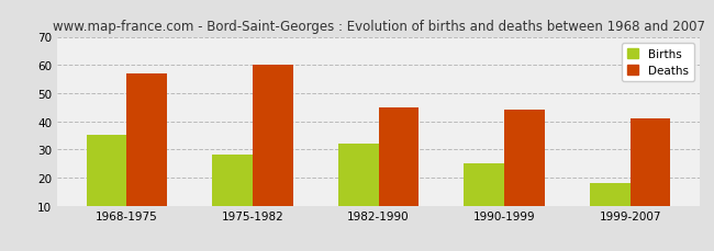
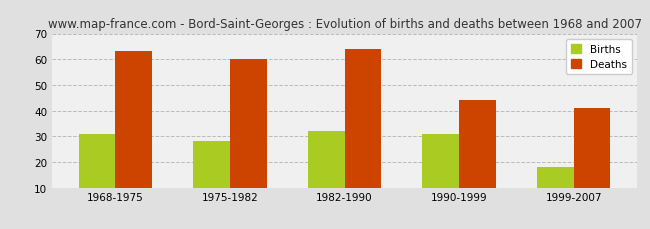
Births/1968-1975: 35 -> 31
Deaths/1968-1975: 57 -> 63
Deaths/1982-1990: 45 -> 64
Births/1990-1999: 25 -> 31
